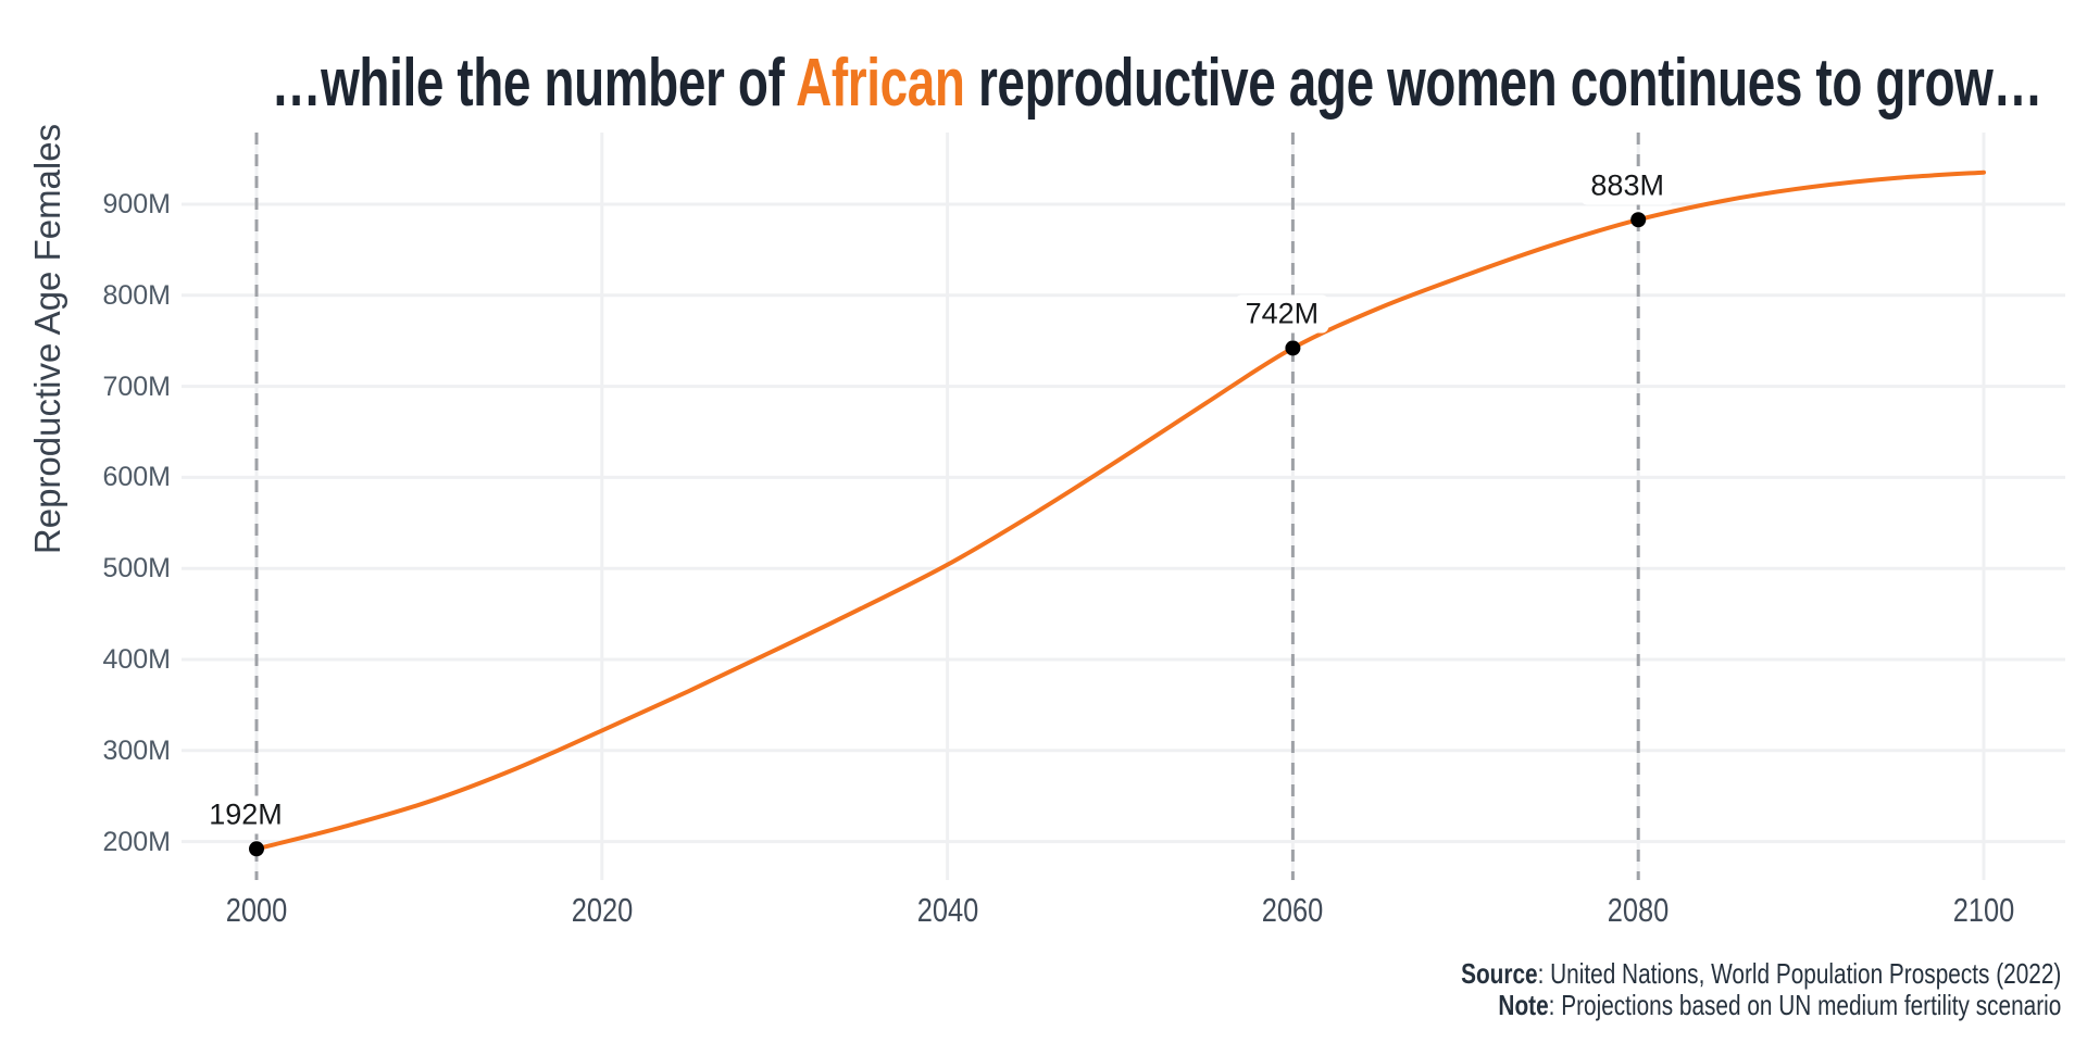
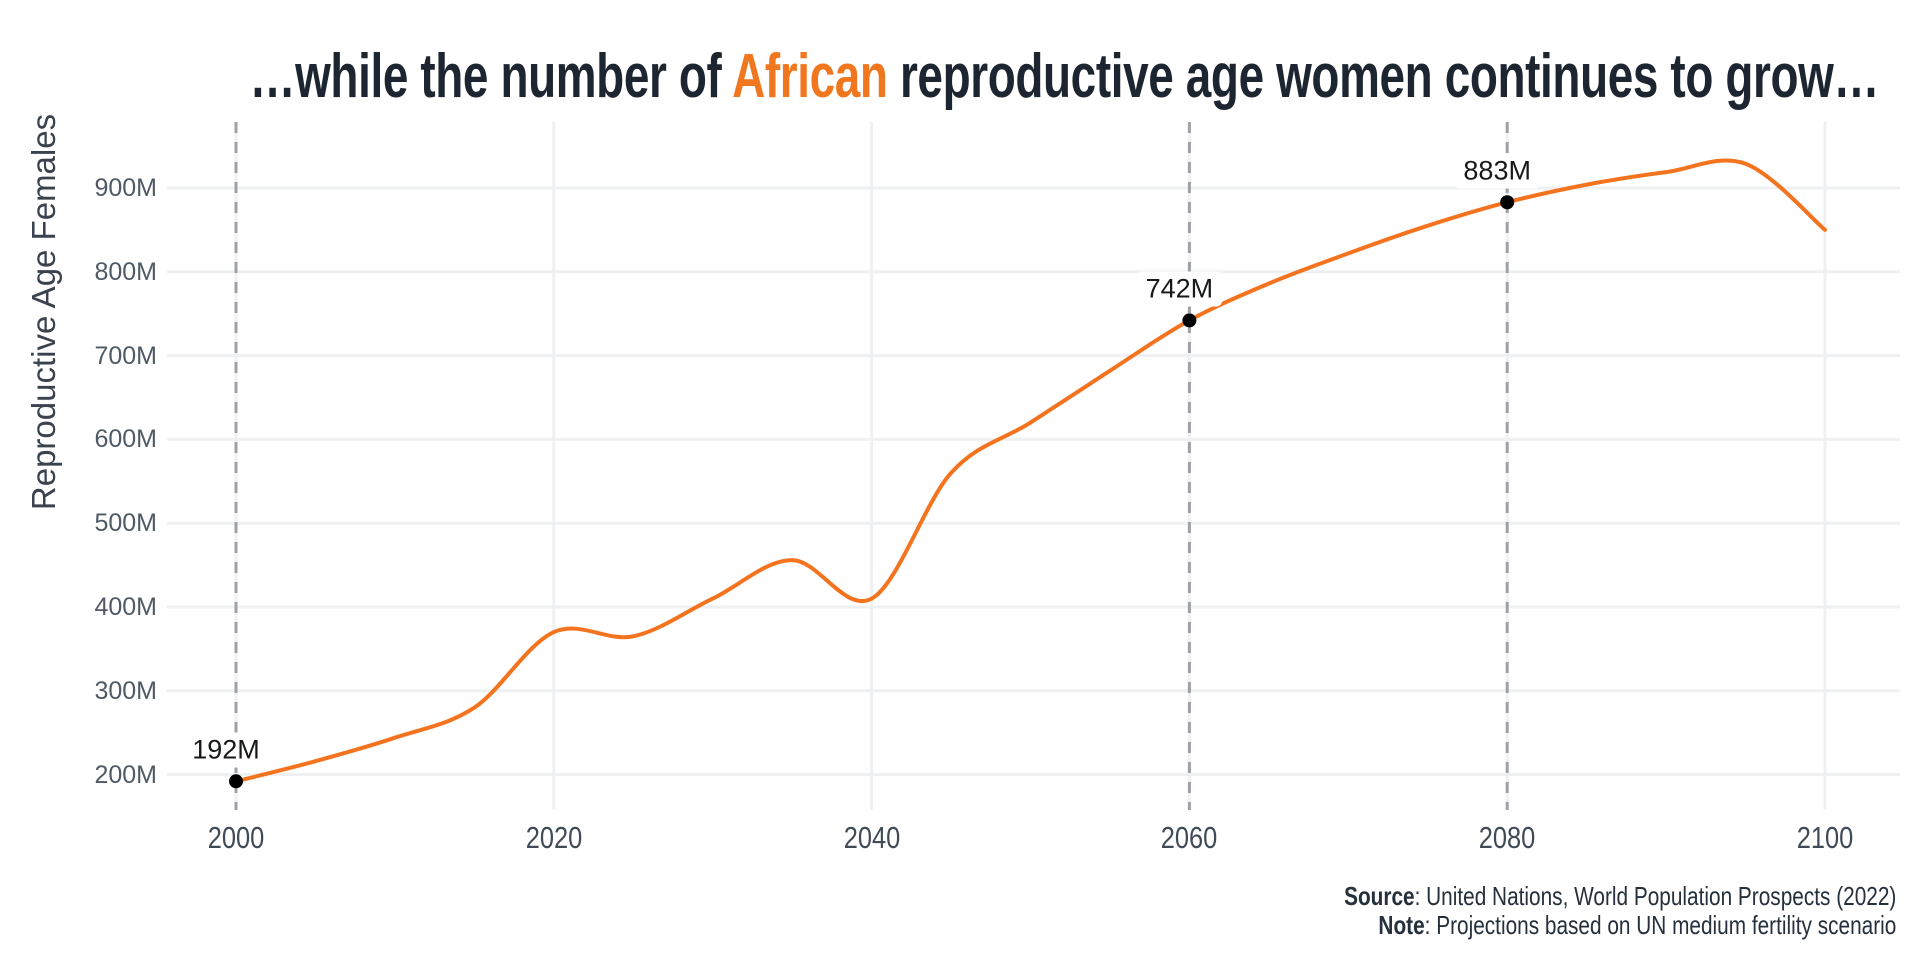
2020: 320M -> 370M
2040: 500M -> 410M
2100: 940M -> 850M
